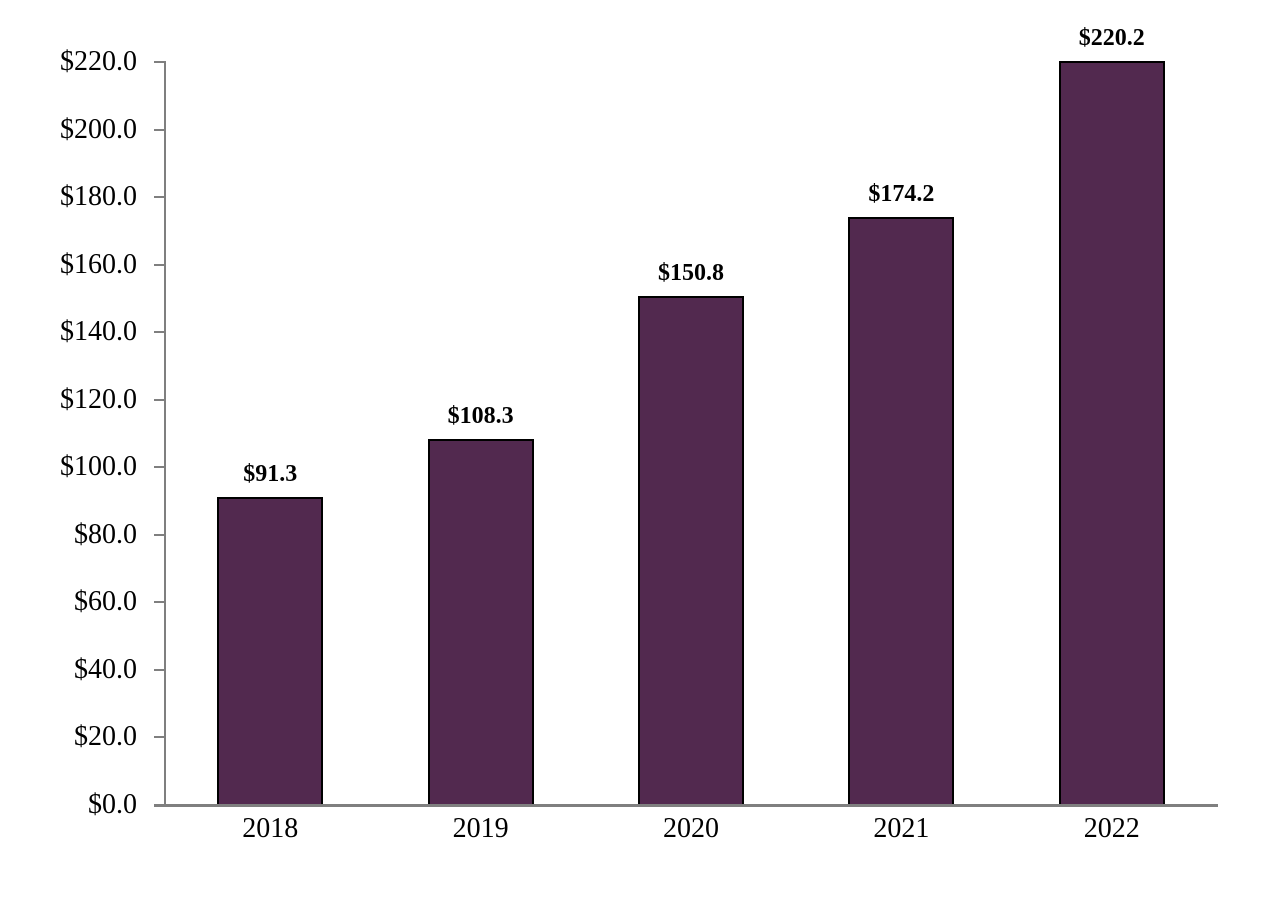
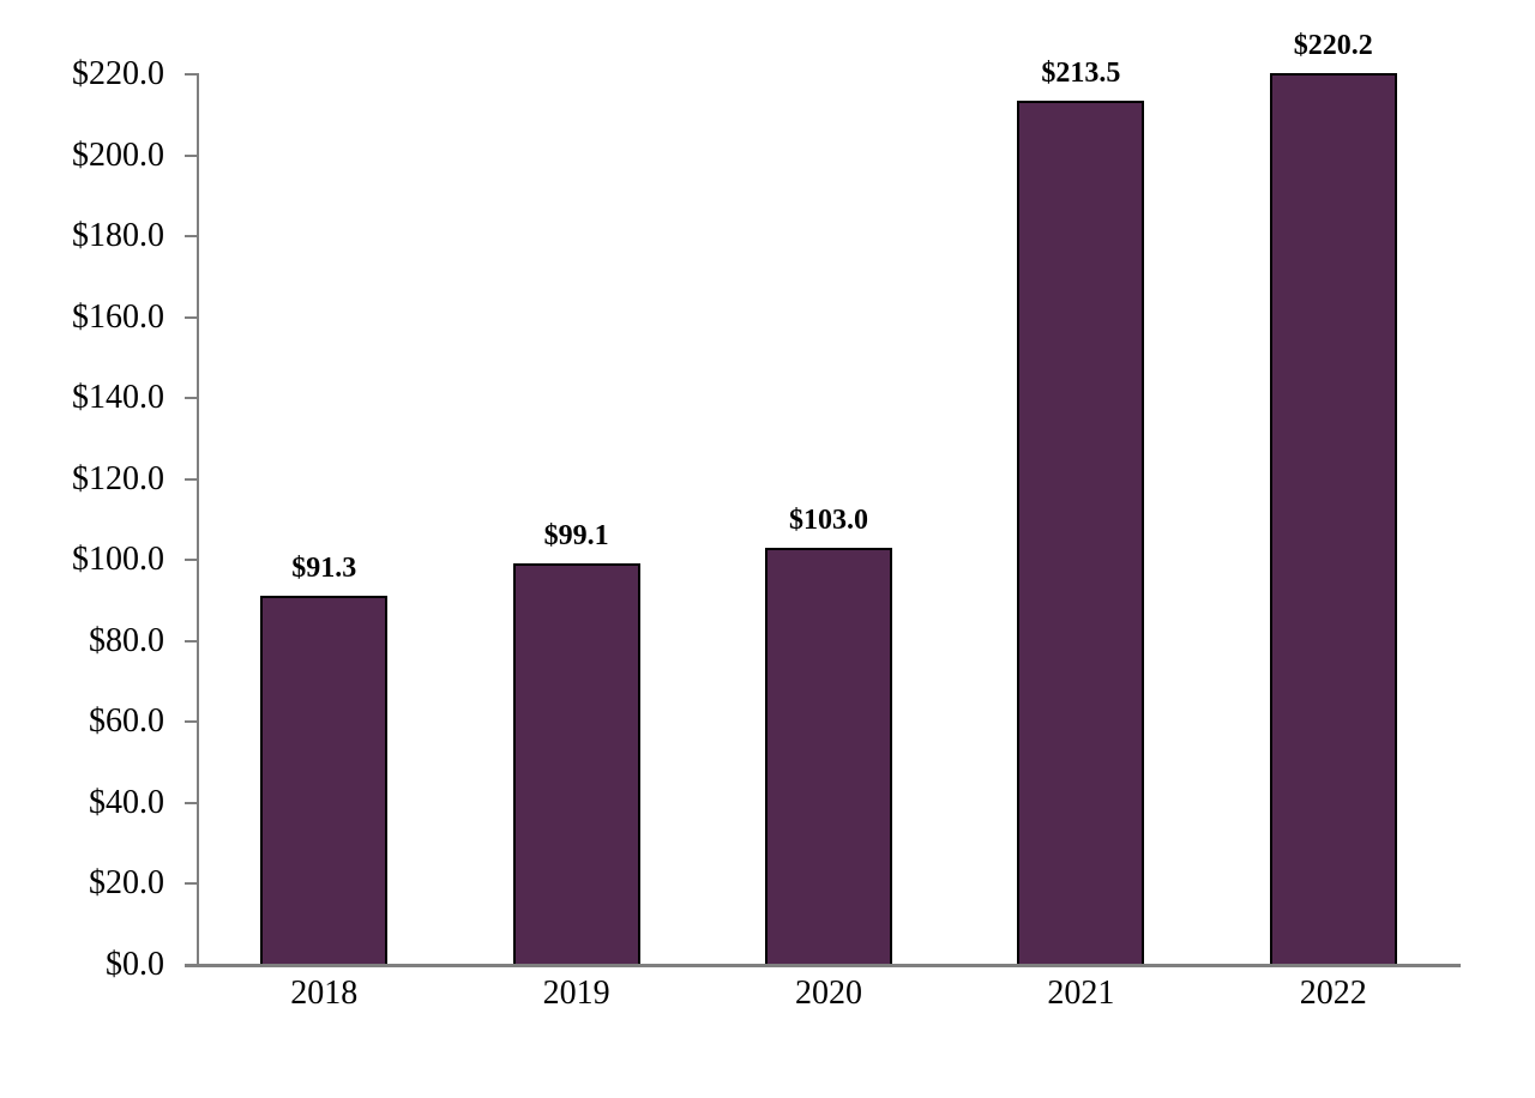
2019: $108.3 -> $99.1
2020: $150.8 -> $103.0
2021: $174.2 -> $213.5
